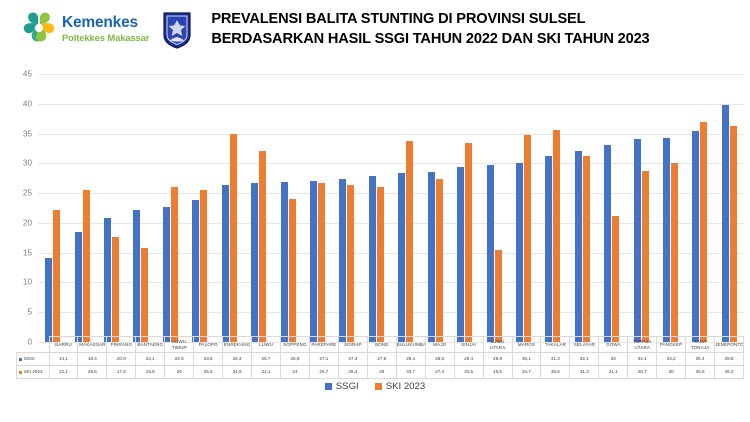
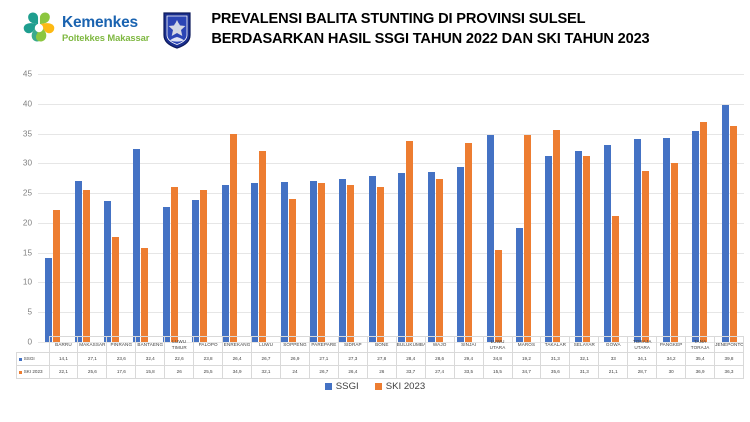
SSGI/MAKASSAR: 18,4 -> 27,1
SSGI/PINRANG: 20,9 -> 23,6
SSGI/BANTAENG: 22,1 -> 32,4
SSGI/LUWU UTARA: 29,8 -> 34,8
SSGI/MAROS: 30,1 -> 19,2
